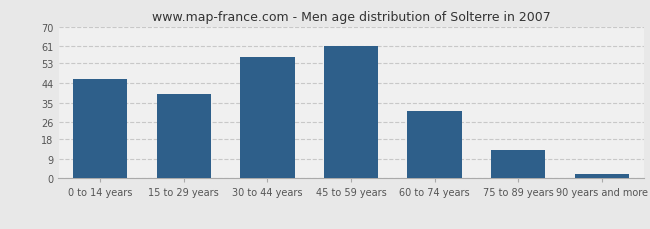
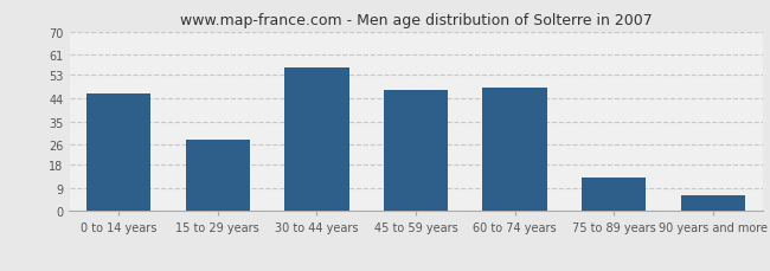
15 to 29 years: 39 -> 28
45 to 59 years: 61 -> 47
60 to 74 years: 31 -> 48
90 years and more: 2 -> 6
